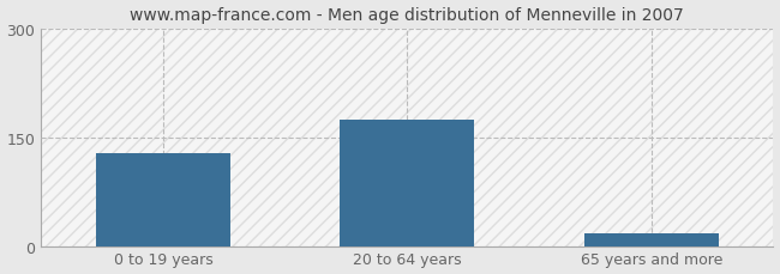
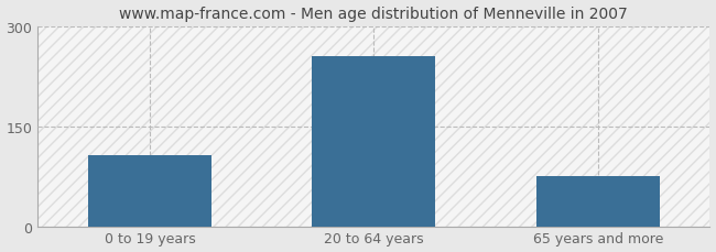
0 to 19 years: 128 -> 106
20 to 64 years: 175 -> 256
65 years and more: 18 -> 76
